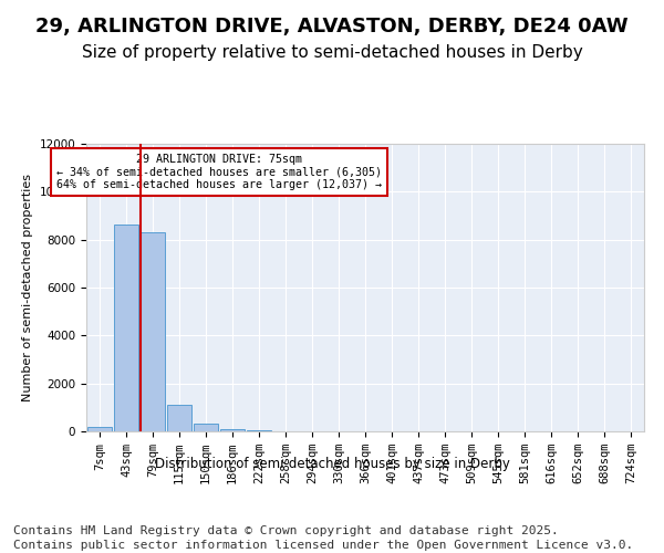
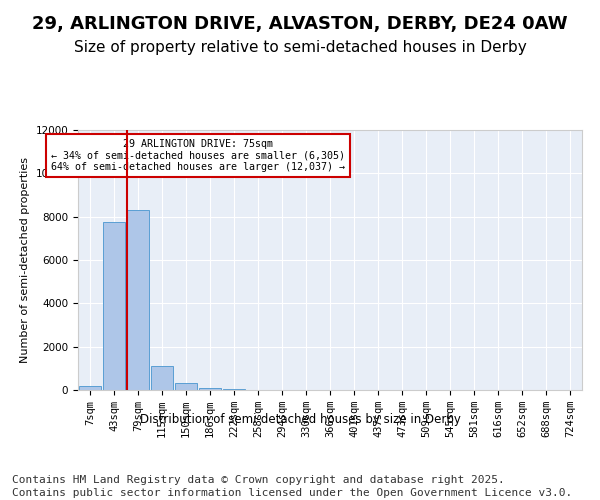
43sqm: 8650 -> 7750
